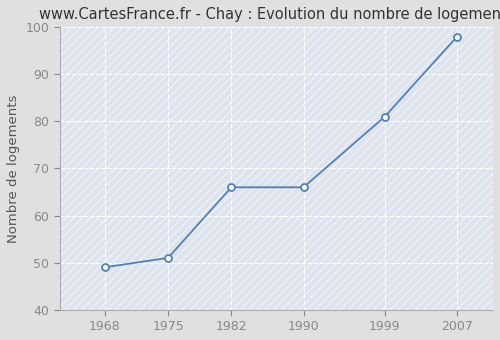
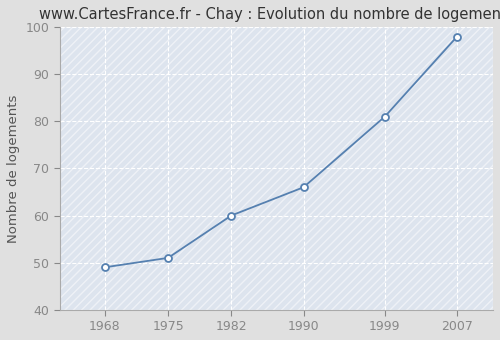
1982: 66 -> 60
